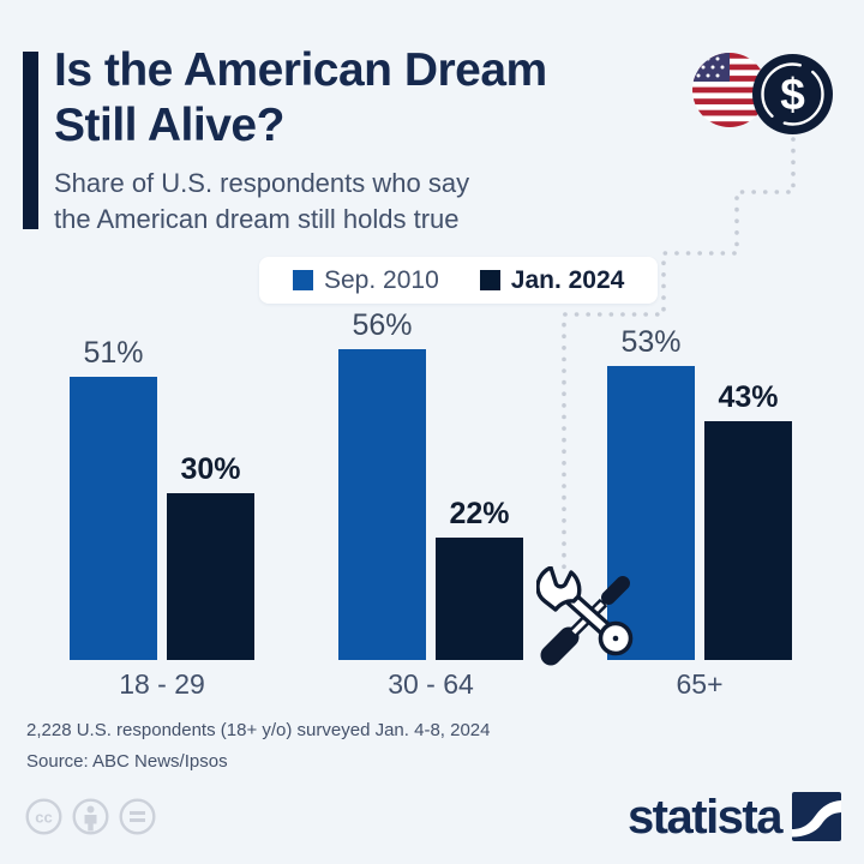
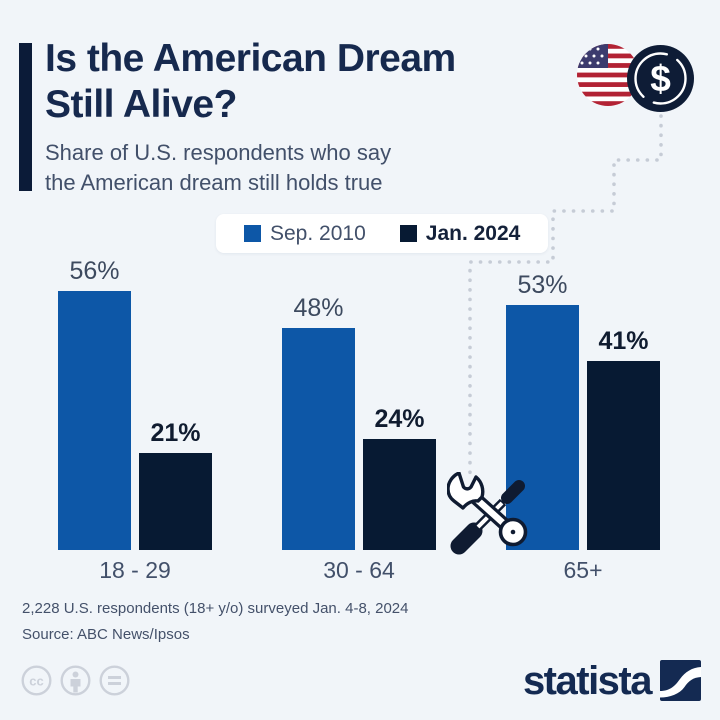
Sep. 2010/18 - 29: 51% -> 56%
Jan. 2024/18 - 29: 30% -> 21%
Sep. 2010/30 - 64: 56% -> 48%
Jan. 2024/30 - 64: 22% -> 24%
Jan. 2024/65+: 43% -> 41%
